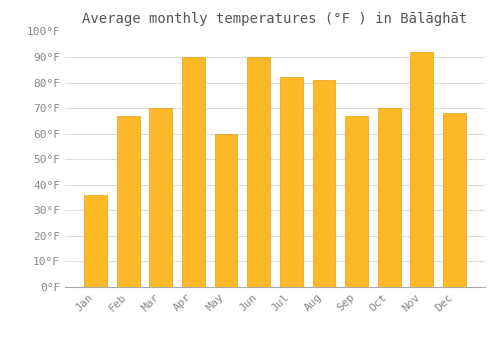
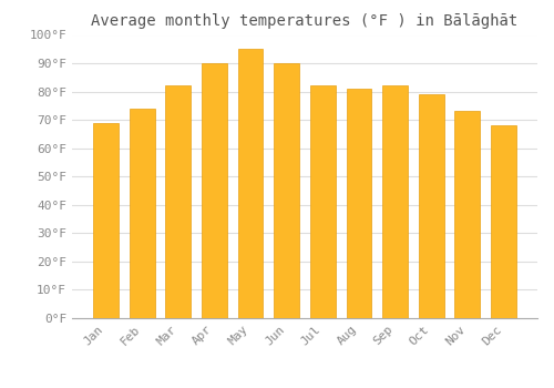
Jan: 36°F -> 69°F
Feb: 67°F -> 74°F
Mar: 70°F -> 82°F
May: 60°F -> 95°F
Sep: 67°F -> 82°F
Oct: 70°F -> 79°F
Nov: 92°F -> 73°F
